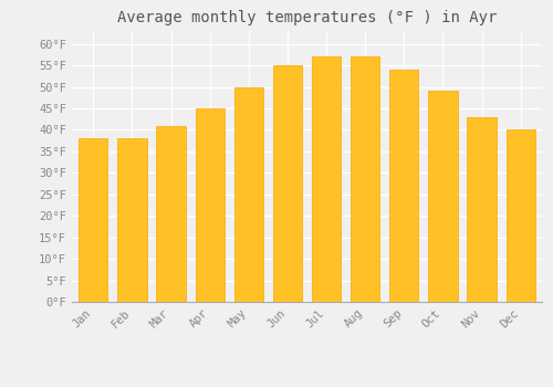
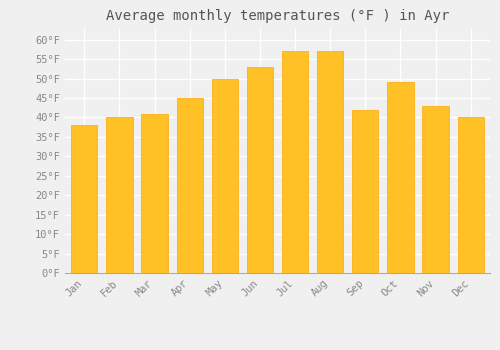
Feb: 38°F -> 40°F
Jun: 55°F -> 53°F
Sep: 54°F -> 42°F
